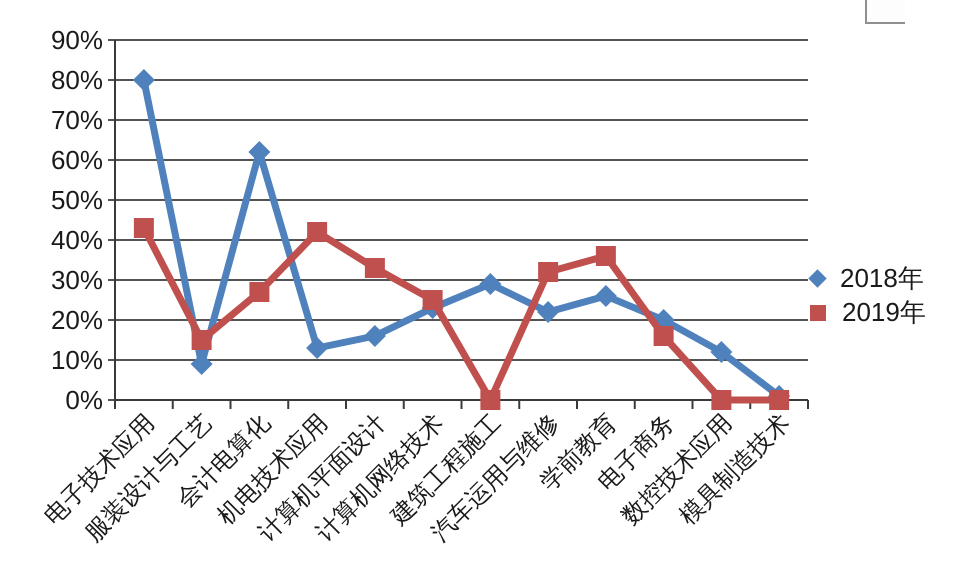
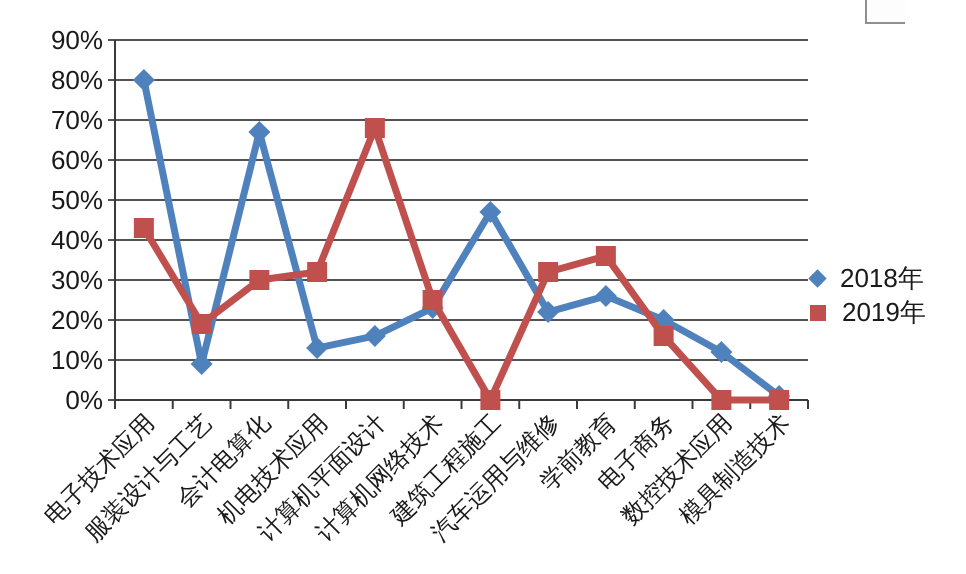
2019年/服装设计与工艺: 15% -> 19%
2018年/会计电算化: 62% -> 67%
2019年/会计电算化: 27% -> 30%
2019年/机电技术应用: 42% -> 32%
2019年/计算机平面设计: 33% -> 68%
2018年/建筑工程施工: 29% -> 47%
